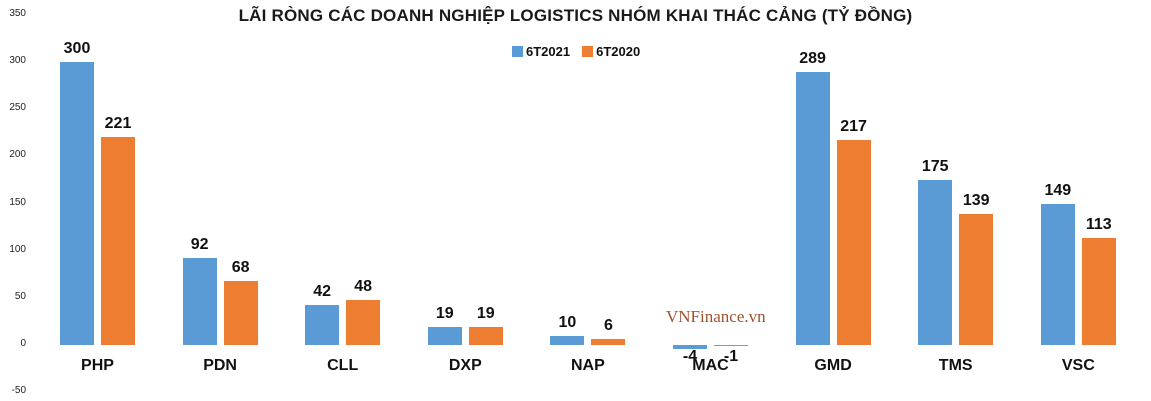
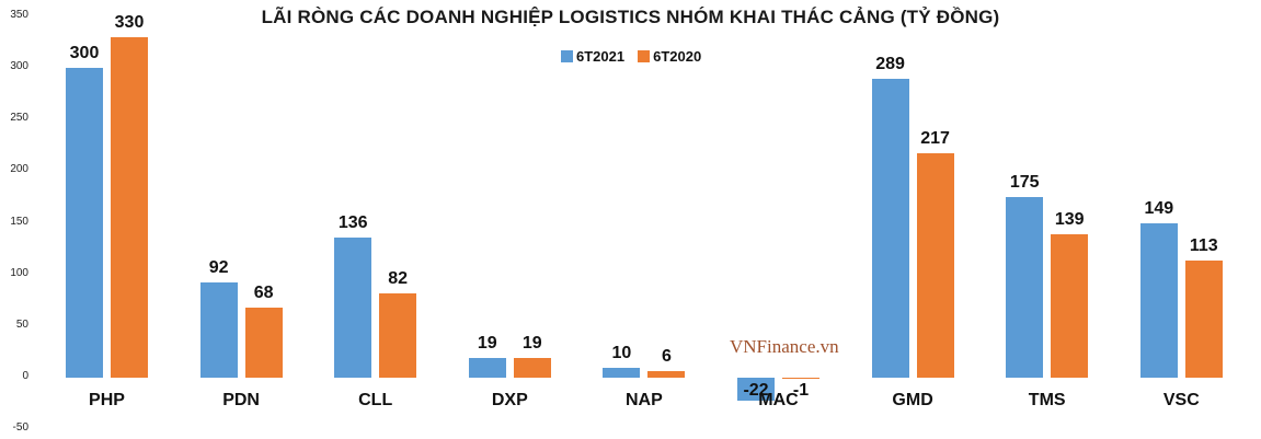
6T2020/PHP: 221 -> 330
6T2021/CLL: 42 -> 136
6T2020/CLL: 48 -> 82
6T2021/MAC: -4 -> -22
